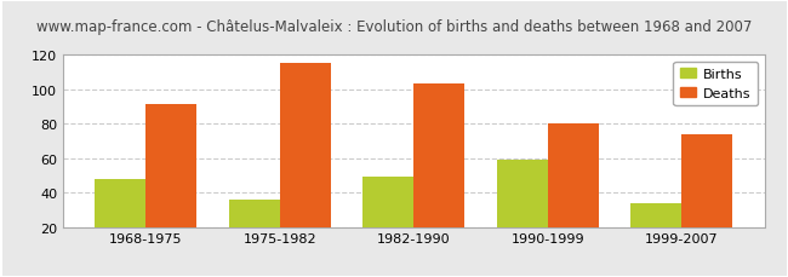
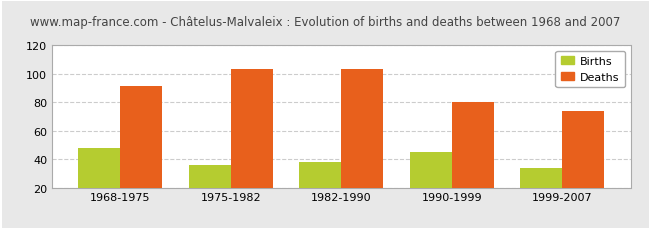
Deaths/1975-1982: 115 -> 103
Births/1982-1990: 49 -> 38
Births/1990-1999: 59 -> 45
